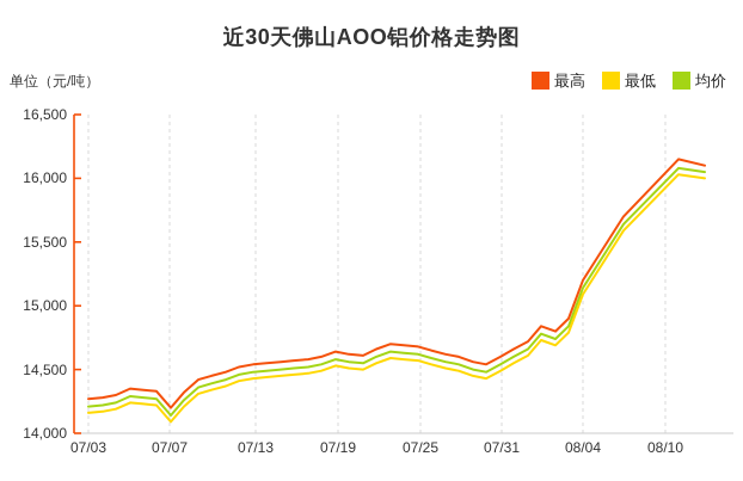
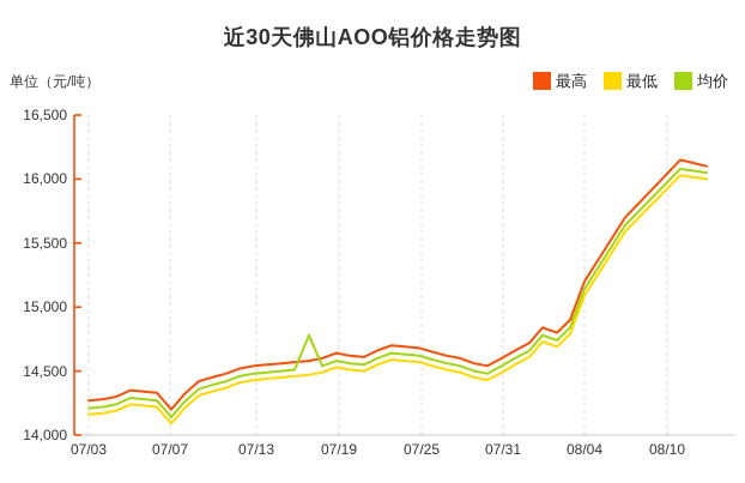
均价/07/19: 14520 -> 14780
